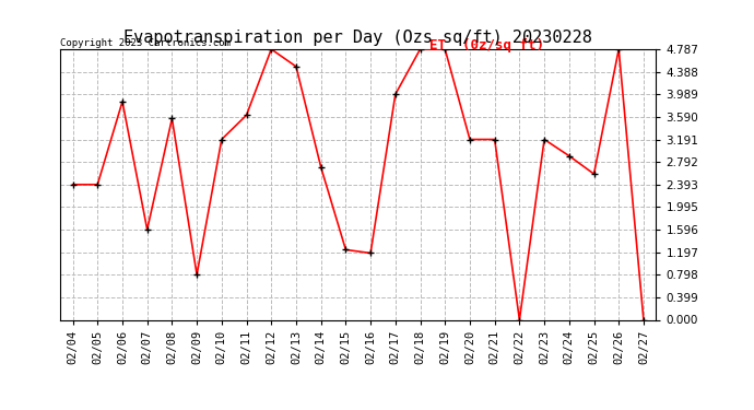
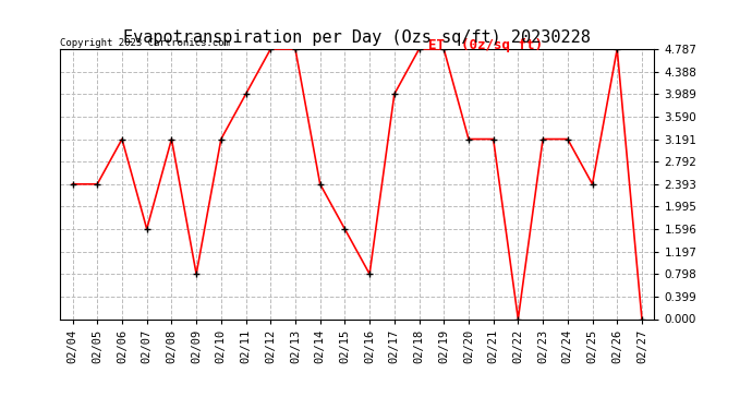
02/06: 3.86 -> 3.19
02/08: 3.56 -> 3.19
02/11: 3.62 -> 3.99
02/13: 4.48 -> 4.79
02/14: 2.70 -> 2.39
02/15: 1.24 -> 1.60
02/16: 1.18 -> 0.80
02/24: 2.90 -> 3.19
02/25: 2.58 -> 2.39
